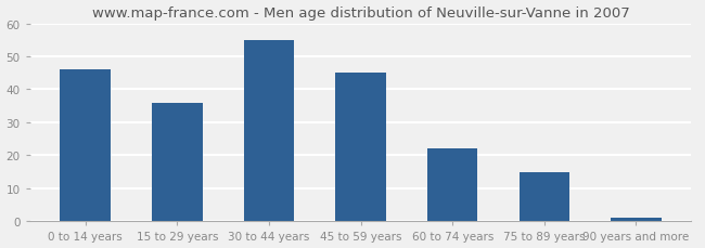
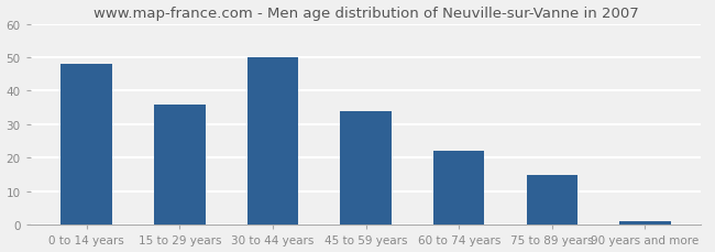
0 to 14 years: 46 -> 48
30 to 44 years: 55 -> 50
45 to 59 years: 45 -> 34
